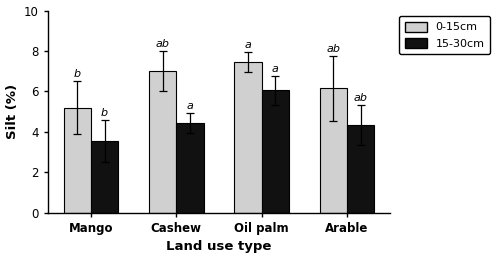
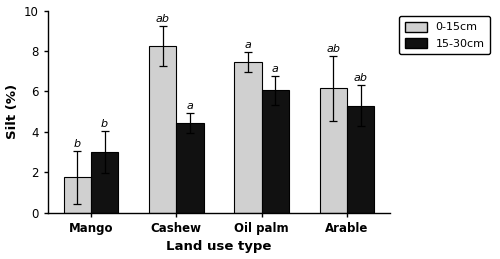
0-15cm/Mango: 5.20 -> 1.75
15-30cm/Mango: 3.55 -> 3.00
0-15cm/Cashew: 7.00 -> 8.25
15-30cm/Arable: 4.35 -> 5.30
